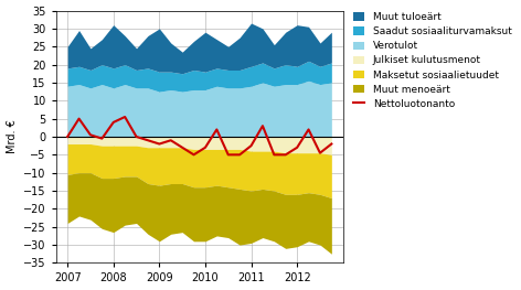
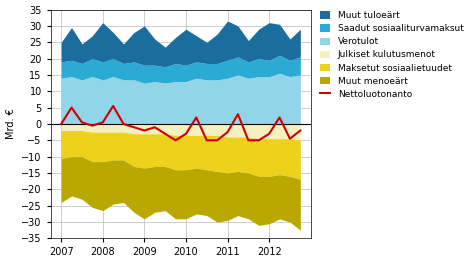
Nettoluotonanto/2008: 4.0 -> 0.5
